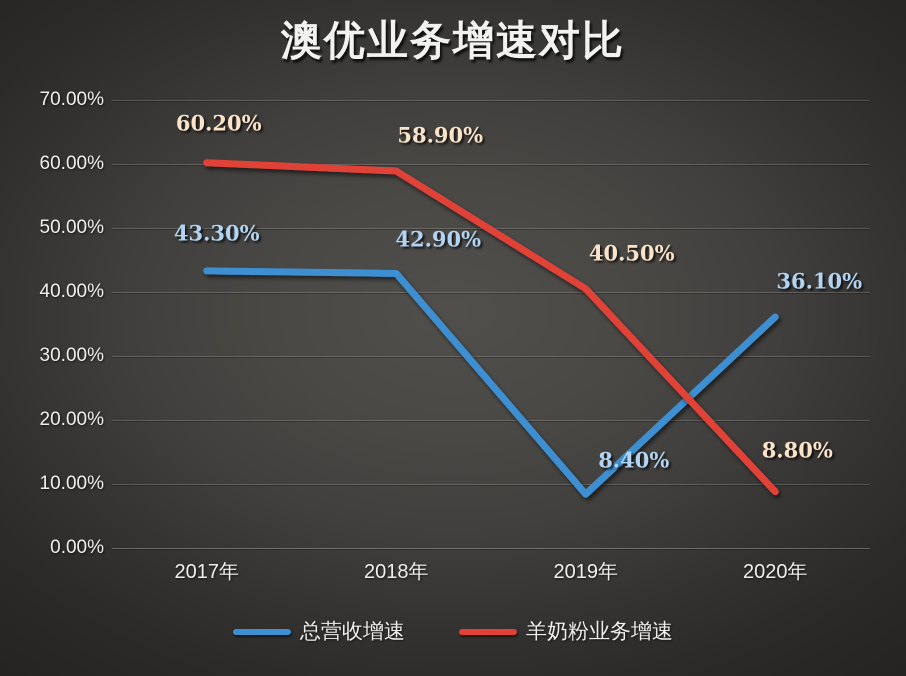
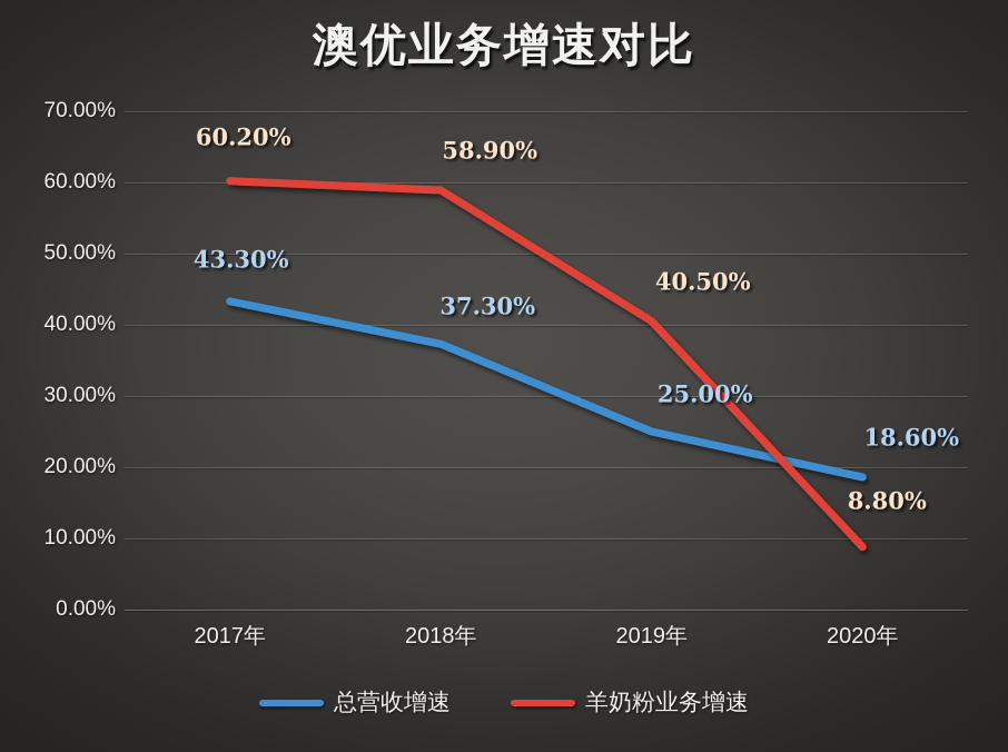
总营收增速/2018年: 42.90% -> 37.30%
总营收增速/2019年: 8.40% -> 25.00%
总营收增速/2020年: 36.10% -> 18.60%
